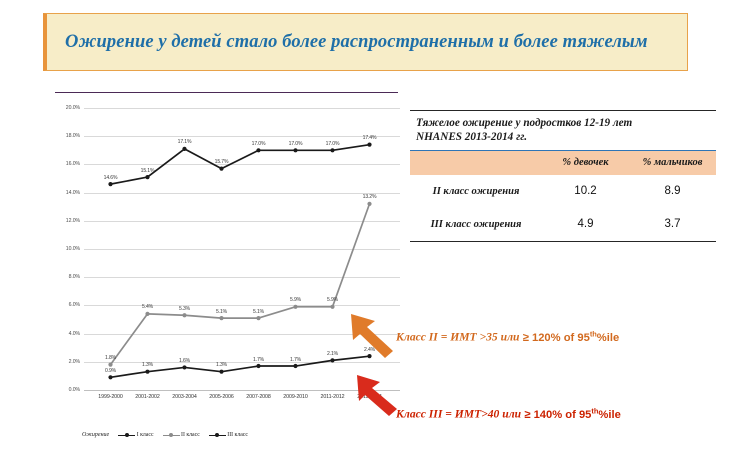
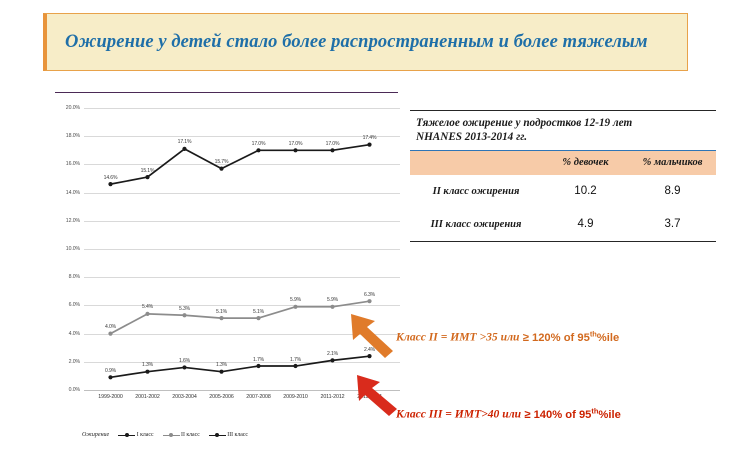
II класс/1999-2000: 1.8% -> 4.0%
II класс/2013-2014: 13.2% -> 6.3%
